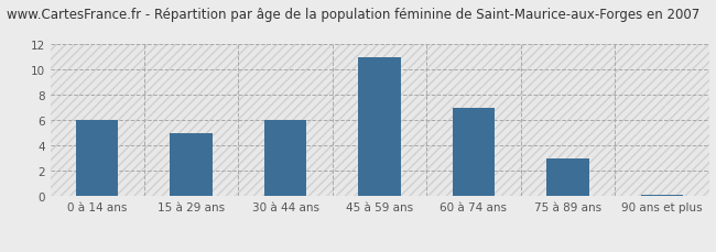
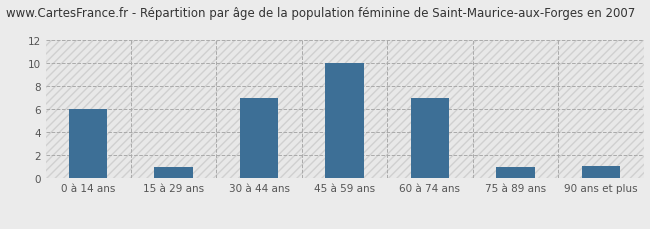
15 à 29 ans: 5.0 -> 1.0
30 à 44 ans: 6.0 -> 7.0
45 à 59 ans: 11.0 -> 10.0
75 à 89 ans: 3.0 -> 1.0
90 ans et plus: 0.1 -> 1.1
